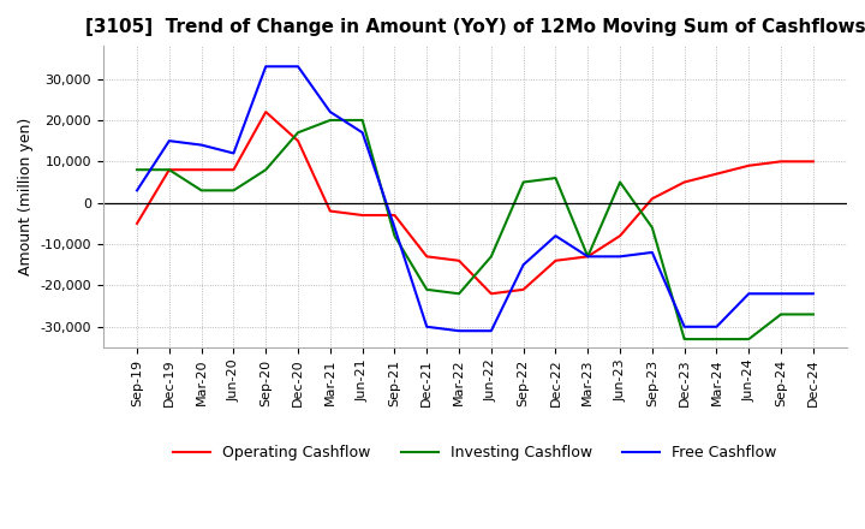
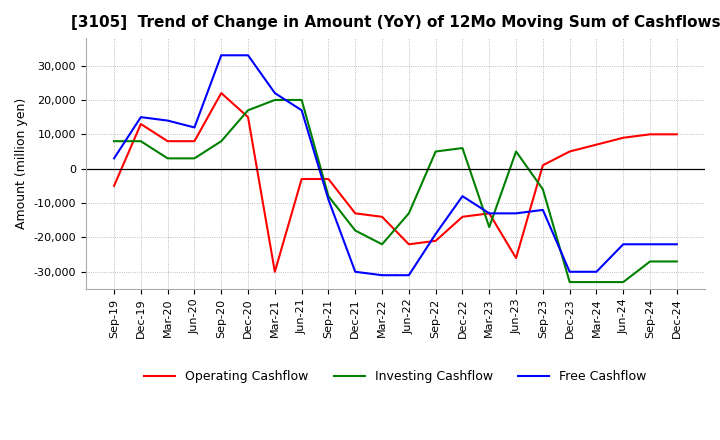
Operating Cashflow/Dec-19: 8,000 -> 13,000
Operating Cashflow/Mar-21: -2,000 -> -30,000
Free Cashflow/Sep-21: -6,000 -> -9,000
Investing Cashflow/Dec-21: -21,000 -> -18,000
Free Cashflow/Sep-22: -15,000 -> -19,000
Investing Cashflow/Mar-23: -13,000 -> -17,000
Operating Cashflow/Jun-23: -8,000 -> -26,000
